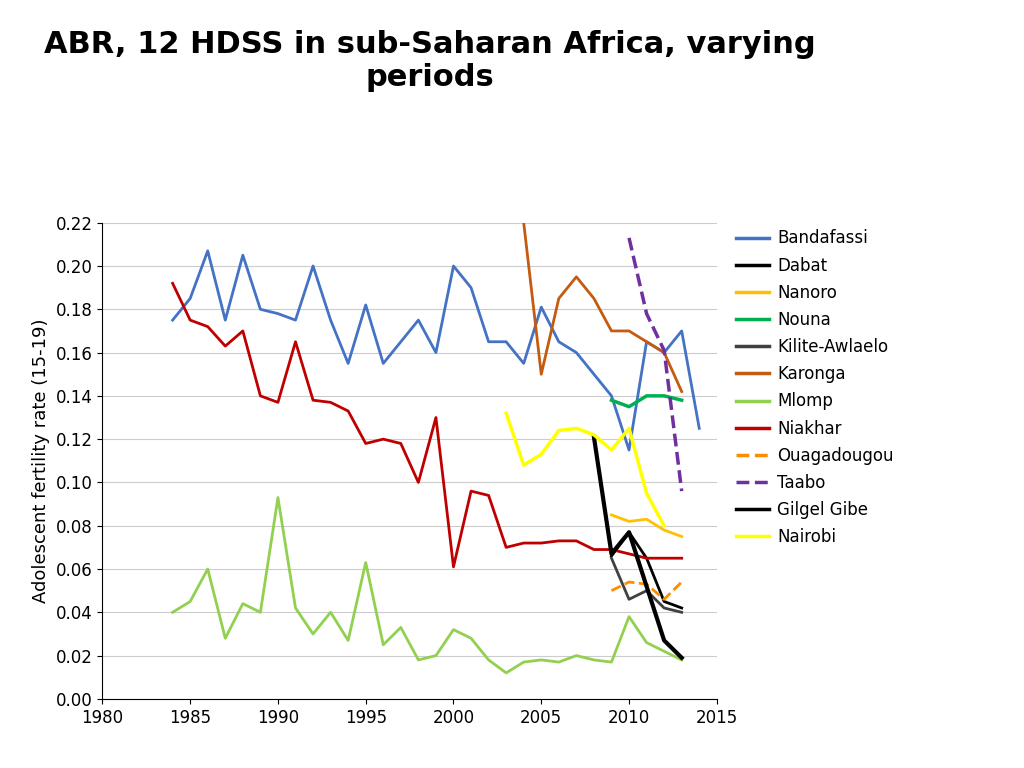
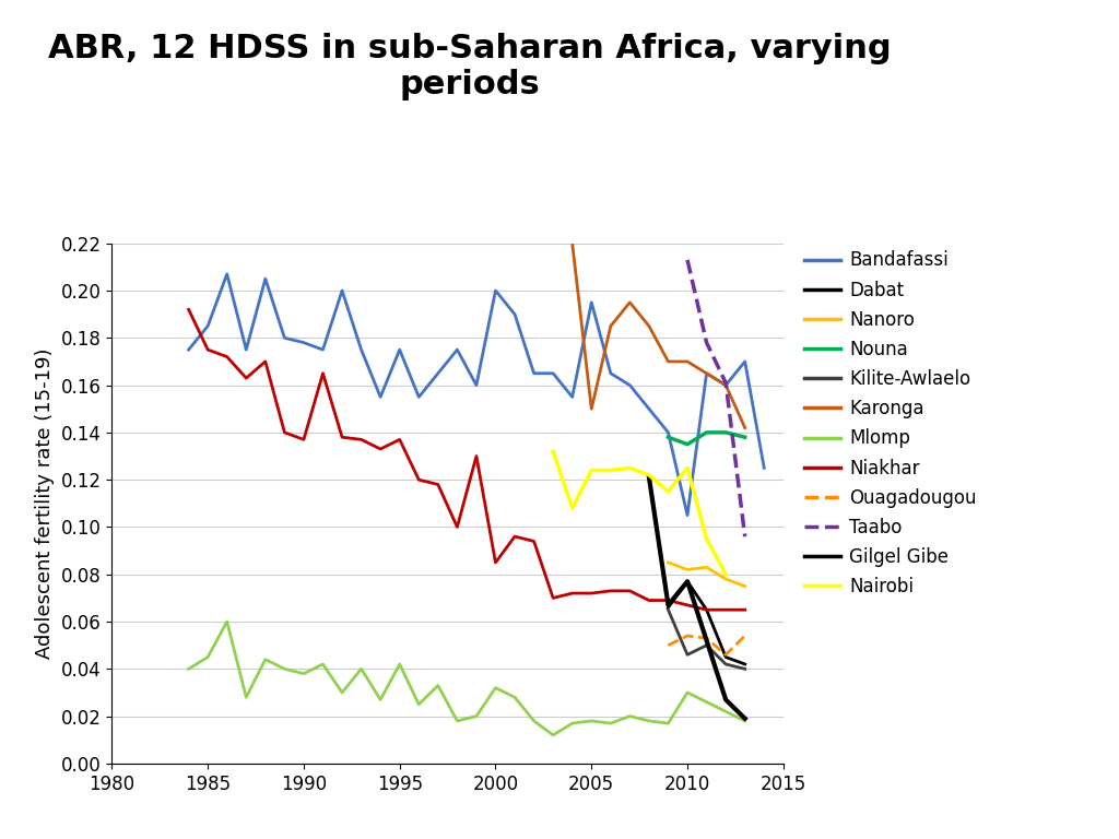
Mlomp/1990: 0.093 -> 0.038
Bandafassi/1995: 0.182 -> 0.175
Mlomp/1995: 0.063 -> 0.042
Niakhar/1995: 0.118 -> 0.137
Niakhar/2000: 0.061 -> 0.085
Bandafassi/2005: 0.181 -> 0.195
Nairobi/2005: 0.113 -> 0.124
Bandafassi/2010: 0.115 -> 0.105
Mlomp/2010: 0.038 -> 0.030
